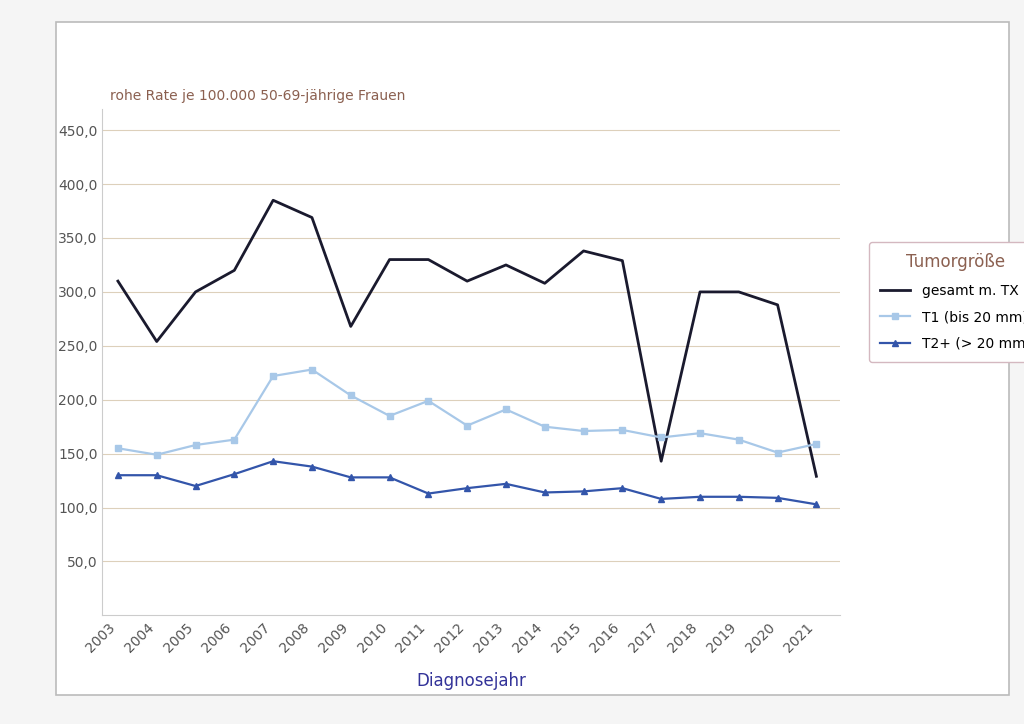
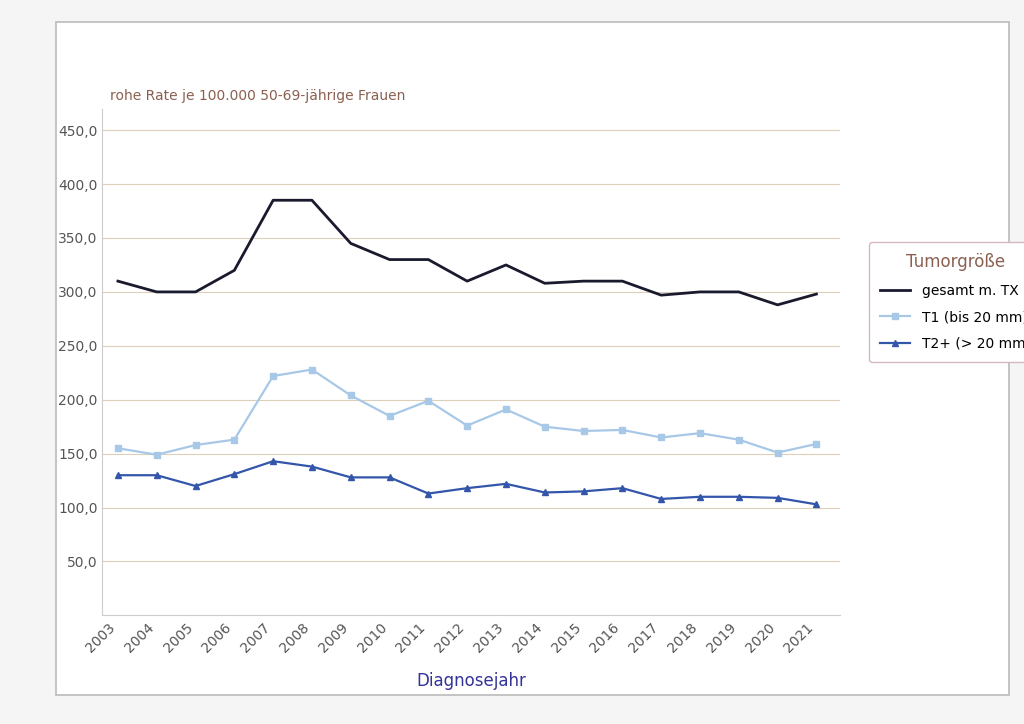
gesamt m. TX/2004: 254 -> 300
gesamt m. TX/2008: 369 -> 385
gesamt m. TX/2009: 268 -> 345
gesamt m. TX/2015: 338 -> 310
gesamt m. TX/2016: 329 -> 310
gesamt m. TX/2017: 143 -> 297
gesamt m. TX/2021: 129 -> 298
